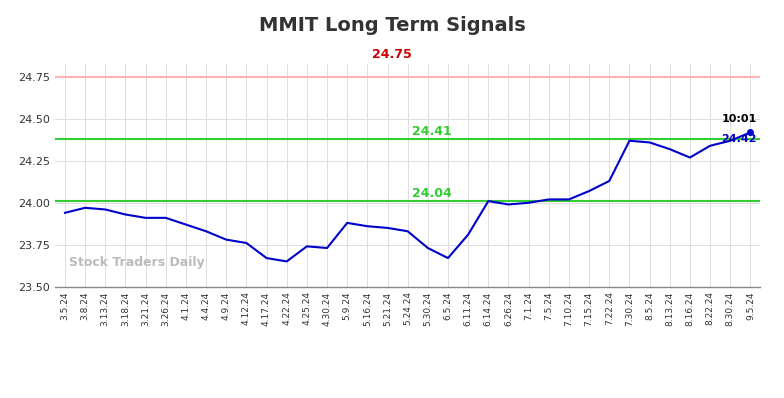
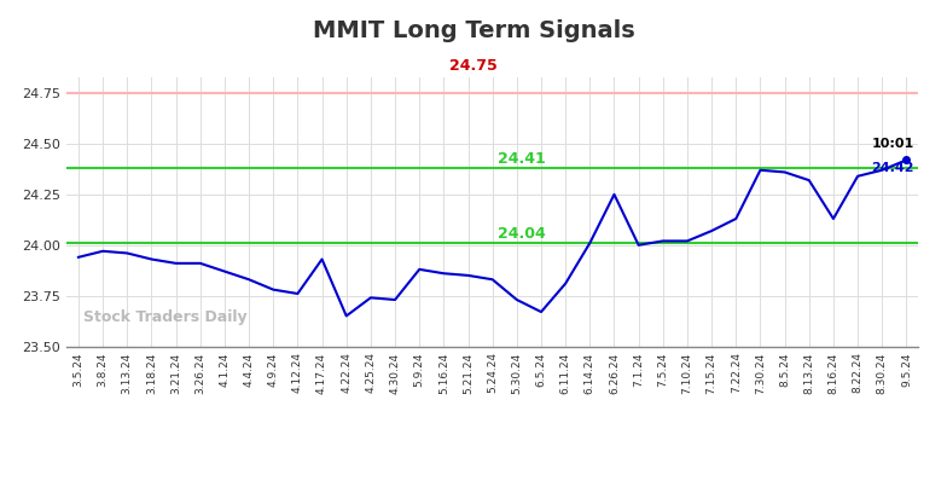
4.17.24: 23.67 -> 23.93
6.26.24: 23.99 -> 24.25
8.16.24: 24.27 -> 24.13
